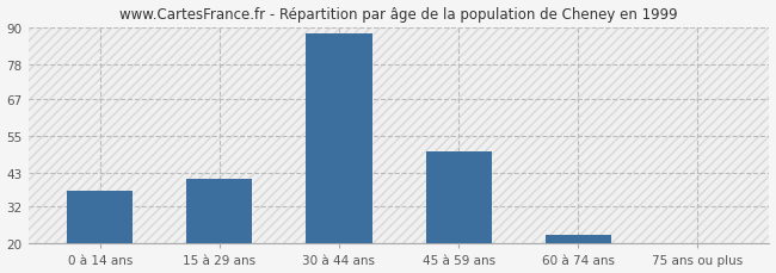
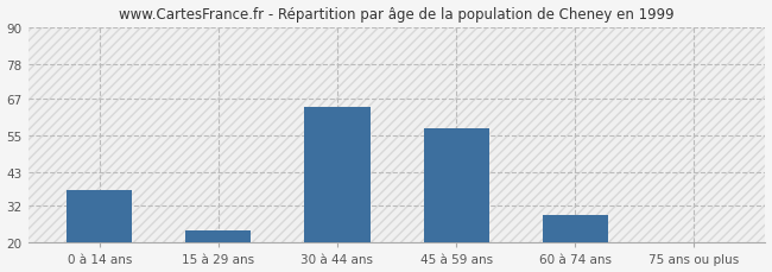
15 à 29 ans: 41 -> 24
30 à 44 ans: 88 -> 64
45 à 59 ans: 50 -> 57
60 à 74 ans: 23 -> 29
